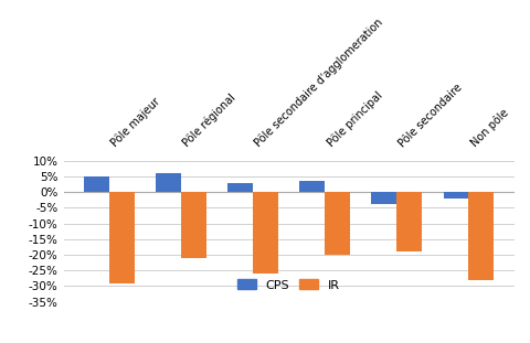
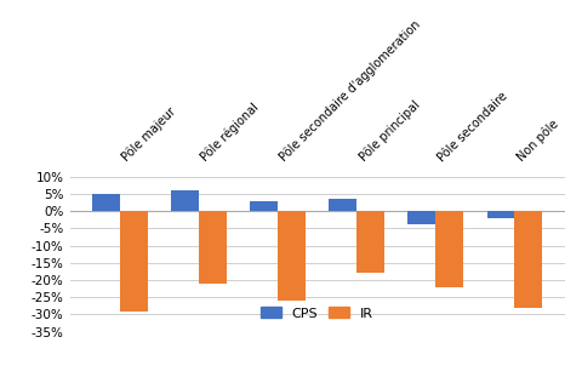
IR/Pôle principal: -20% -> -18%
IR/Pôle secondaire: -19% -> -22%
